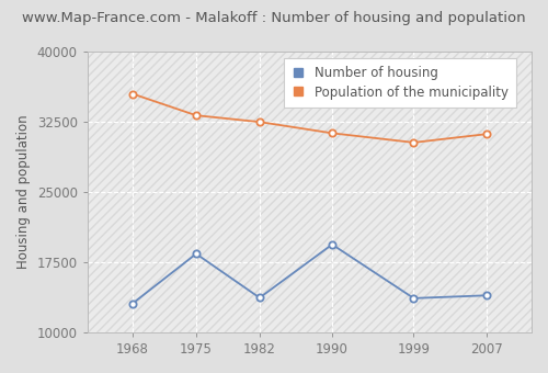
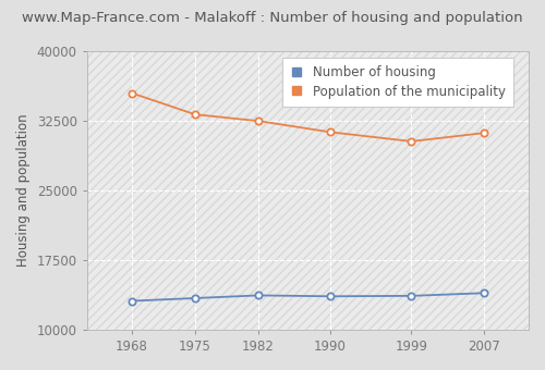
Number of housing/1975: 18400 -> 13400
Number of housing/1990: 19400 -> 13600
